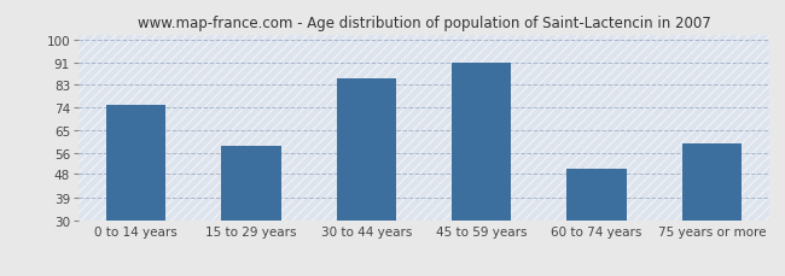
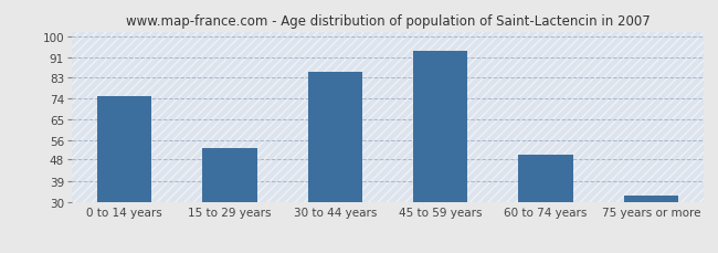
15 to 29 years: 59 -> 53
45 to 59 years: 91 -> 94
75 years or more: 60 -> 33
